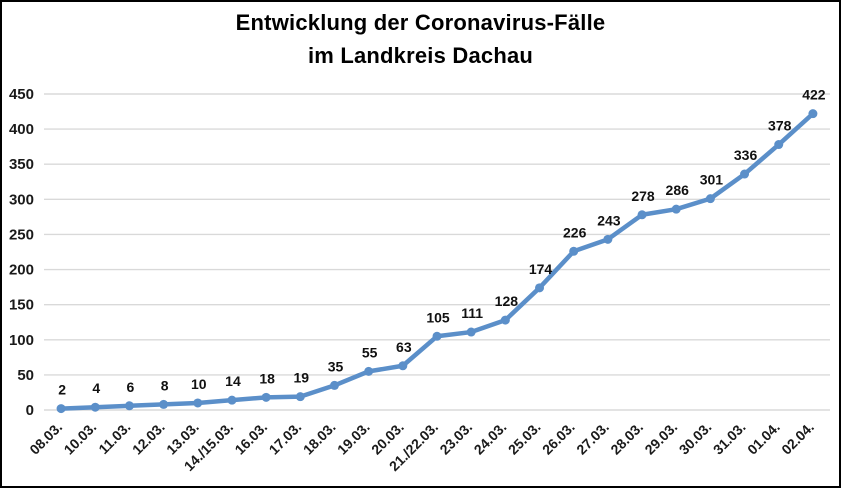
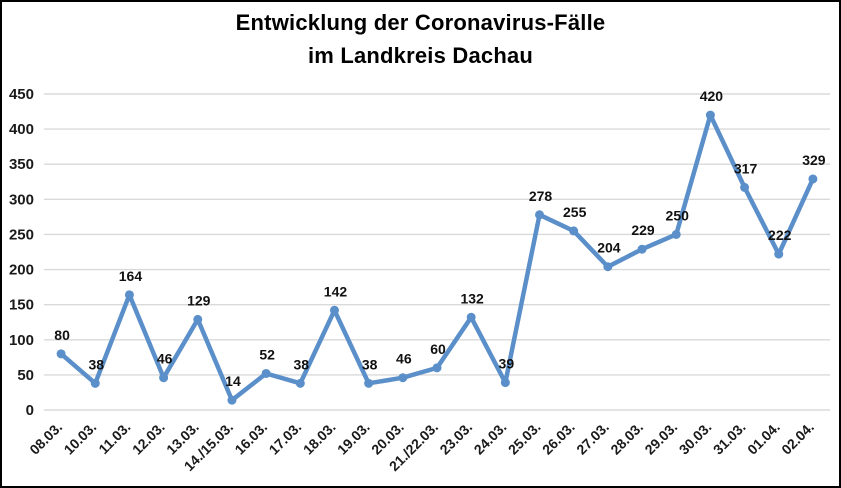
08.03.: 2 -> 80
10.03.: 4 -> 38
11.03.: 6 -> 164
12.03.: 8 -> 46
13.03.: 10 -> 129
16.03.: 18 -> 52
17.03.: 19 -> 38
18.03.: 35 -> 142
19.03.: 55 -> 38
20.03.: 63 -> 46
21./22.03.: 105 -> 60
23.03.: 111 -> 132
24.03.: 128 -> 39
25.03.: 174 -> 278
26.03.: 226 -> 255
27.03.: 243 -> 204
28.03.: 278 -> 229
29.03.: 286 -> 250
30.03.: 301 -> 420
31.03.: 336 -> 317
01.04.: 378 -> 222
02.04.: 422 -> 329
